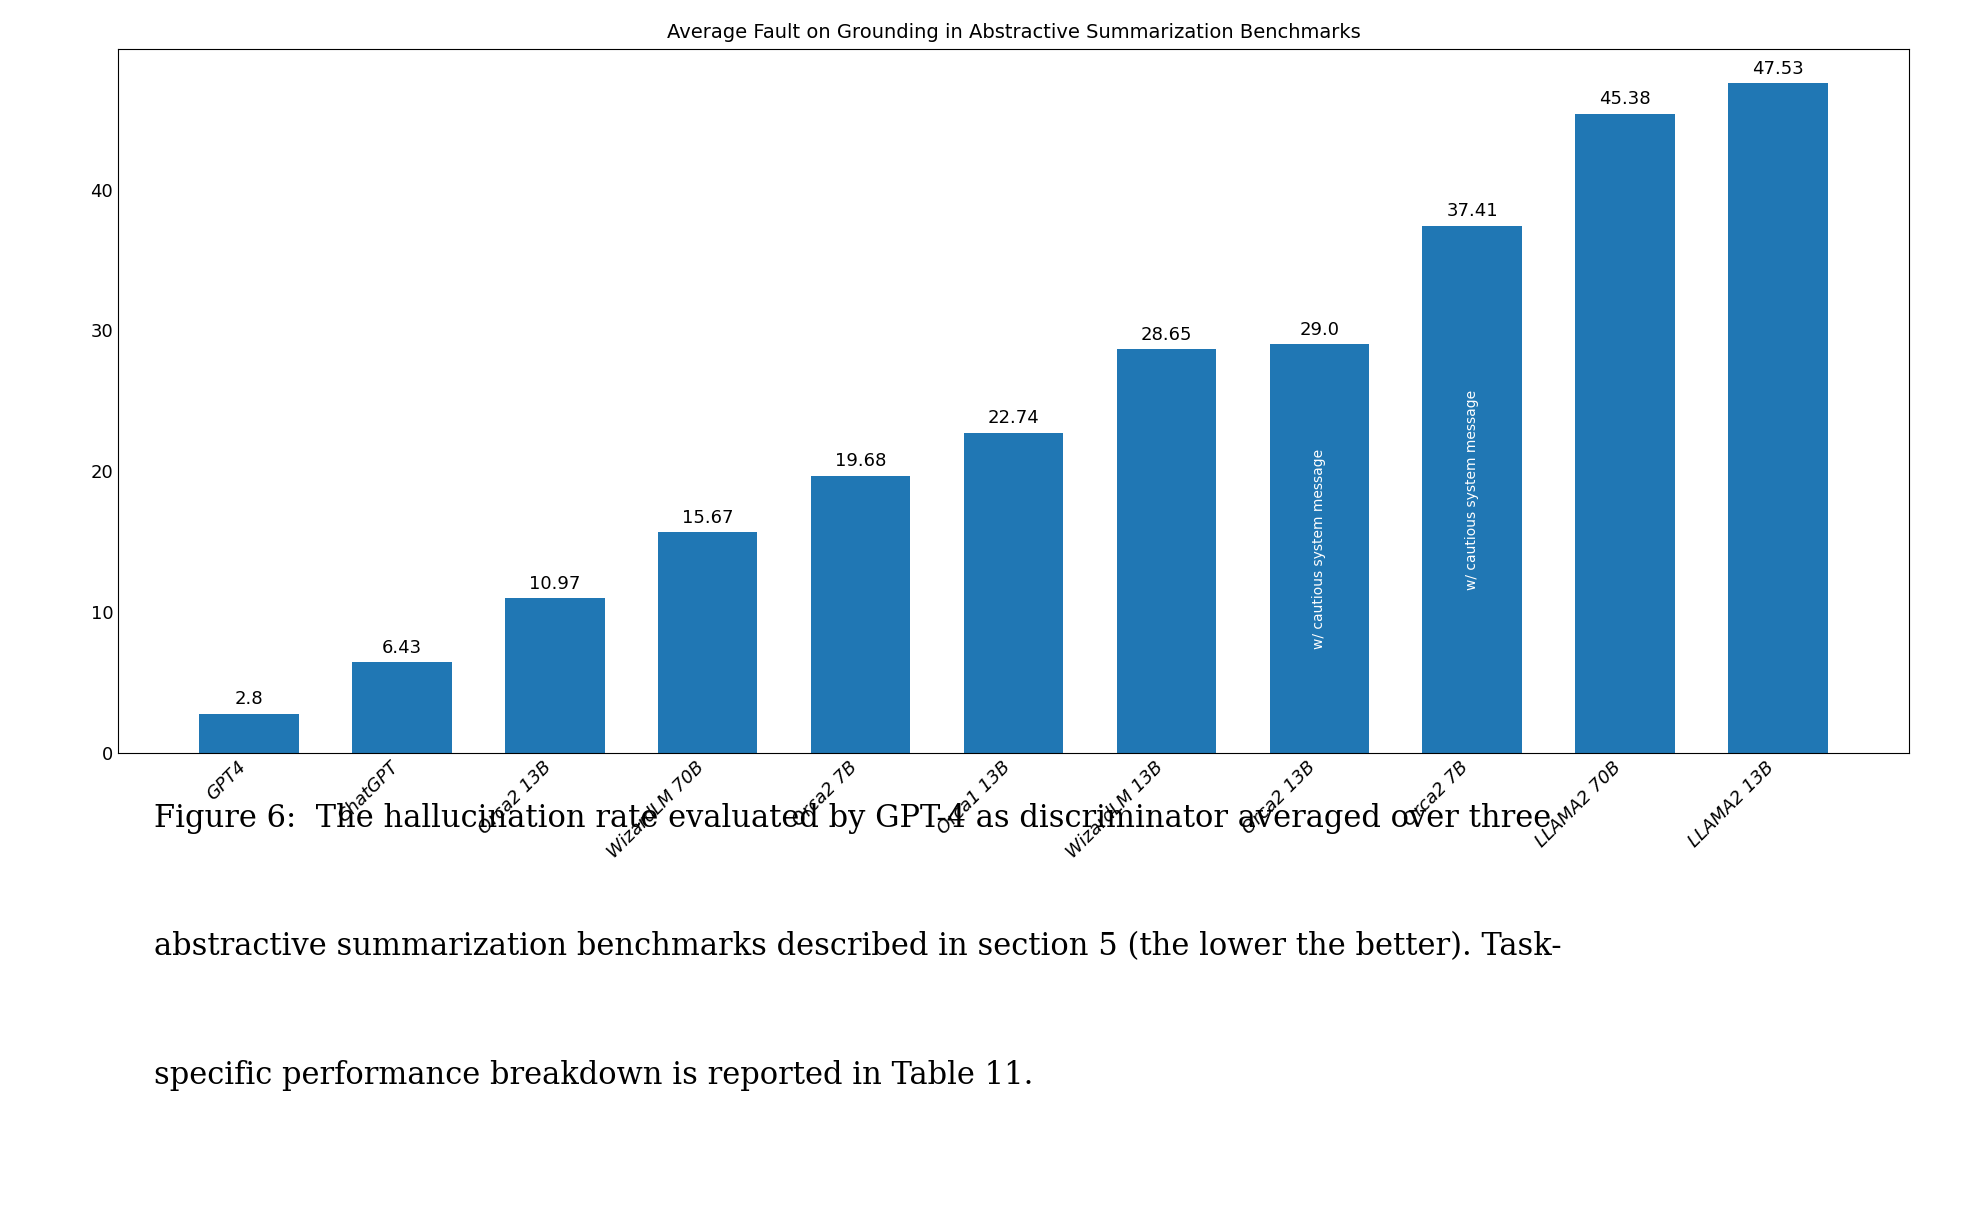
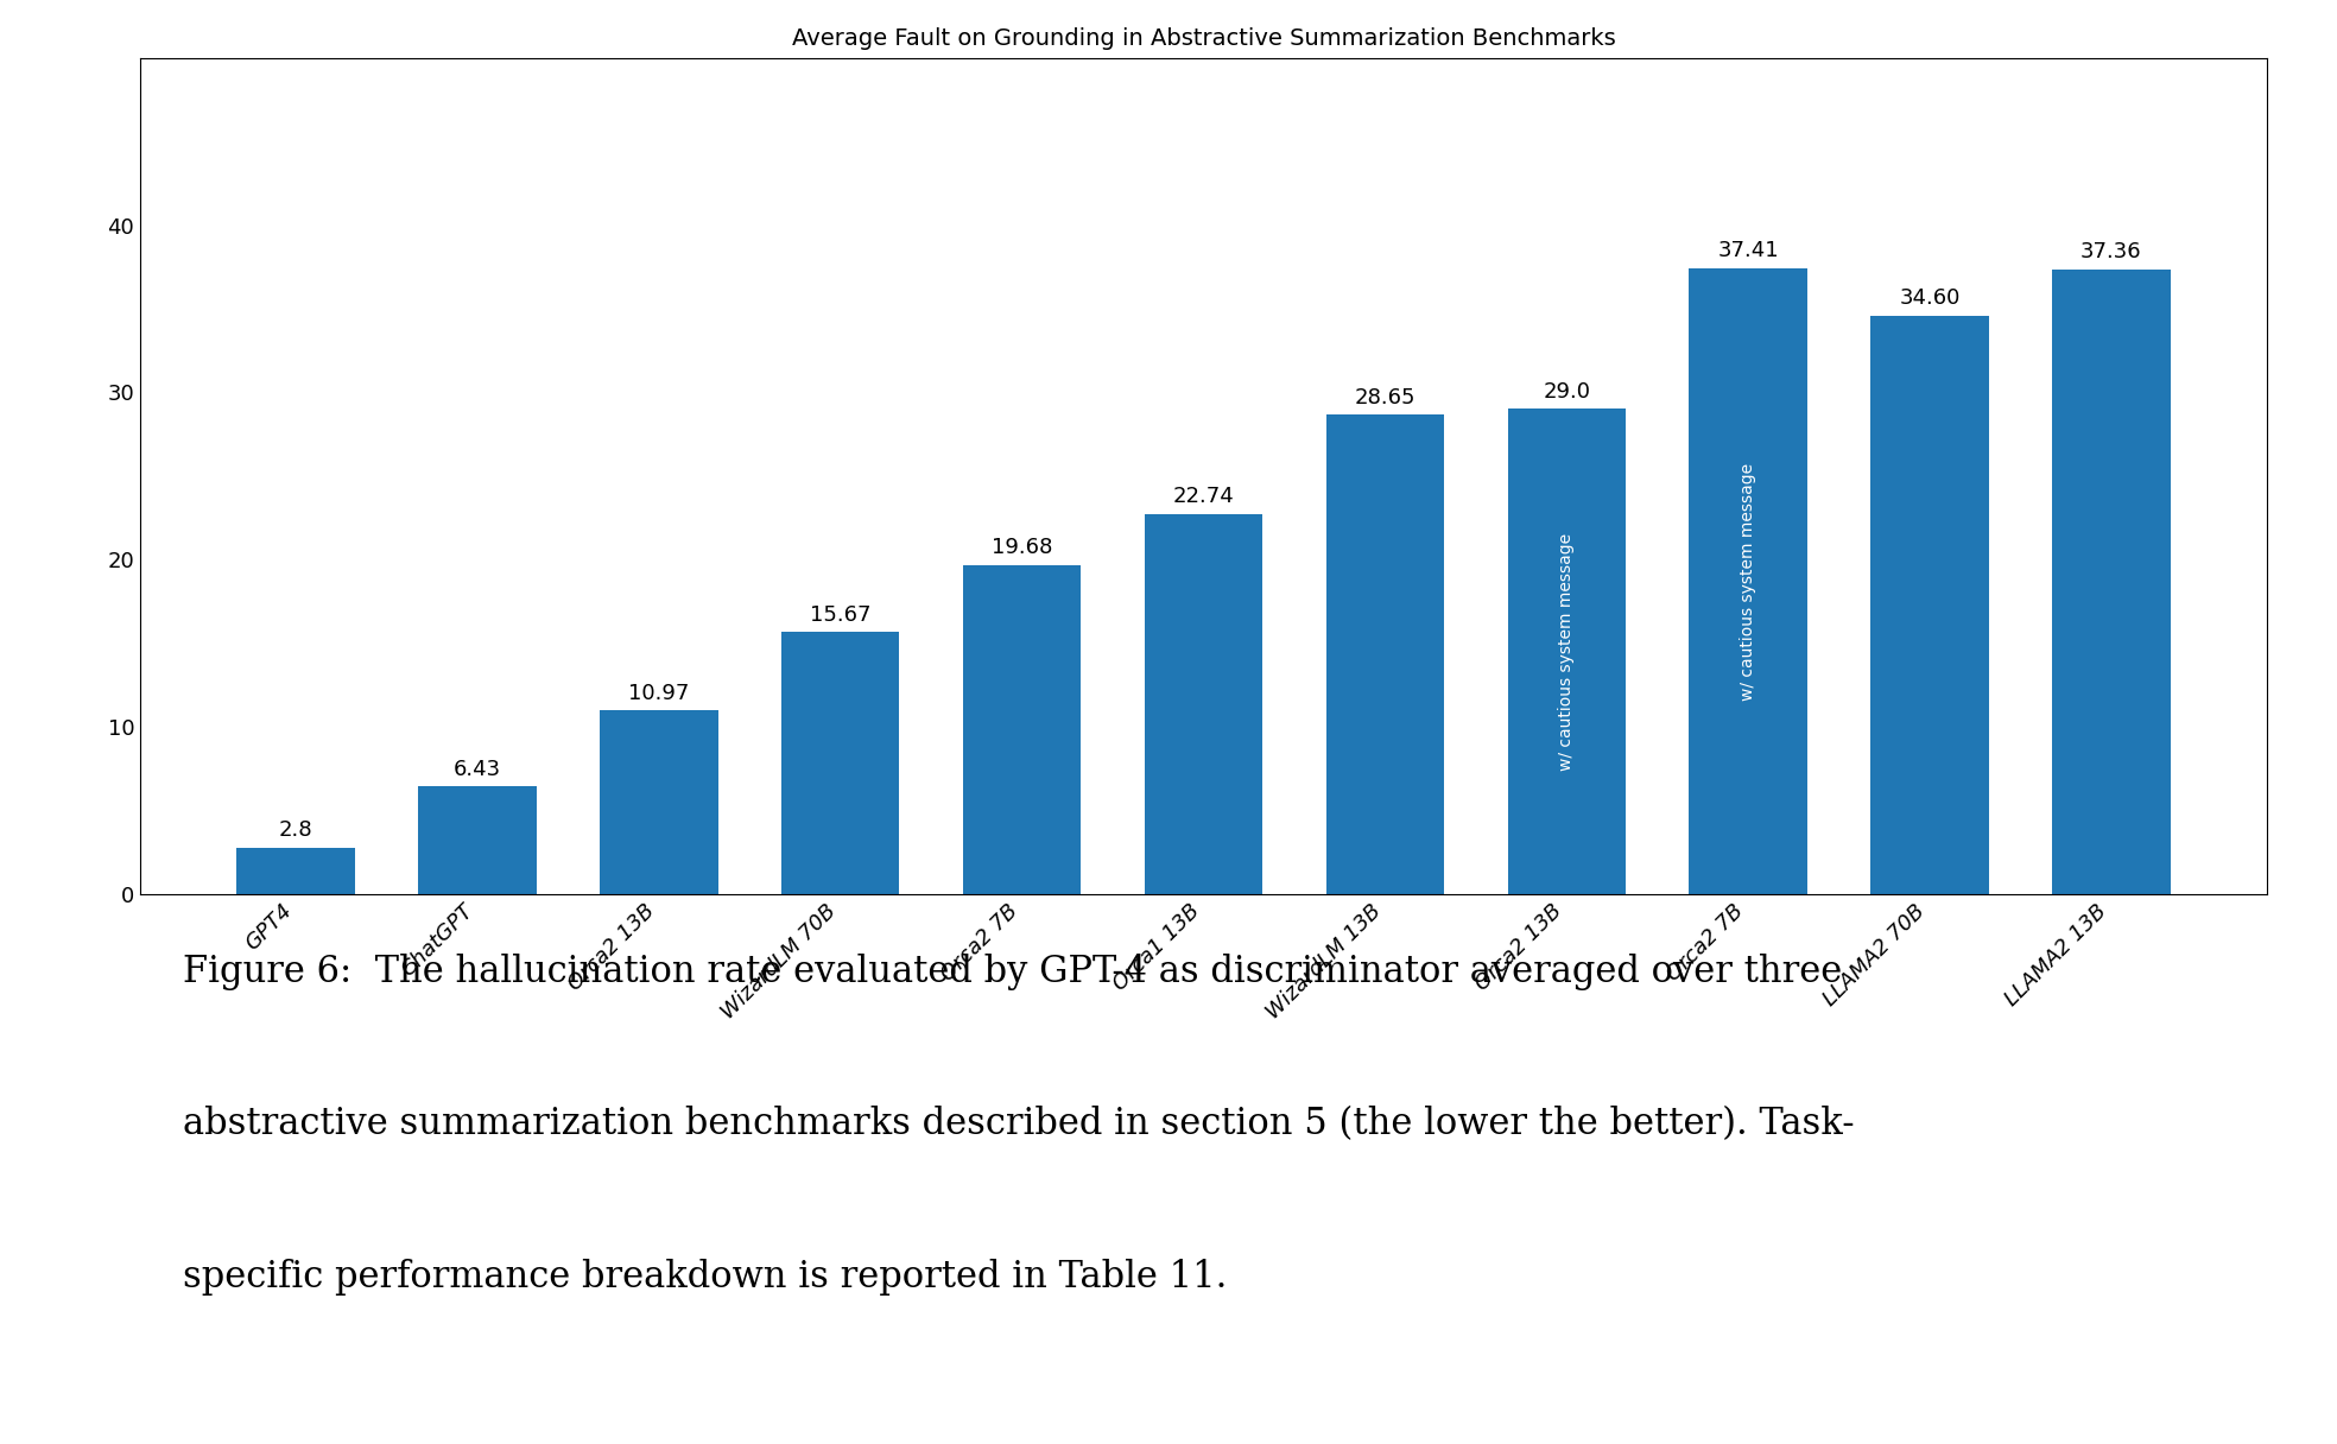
LLAMA2 70B: 45.38 -> 34.60
LLAMA2 13B: 47.53 -> 37.36
